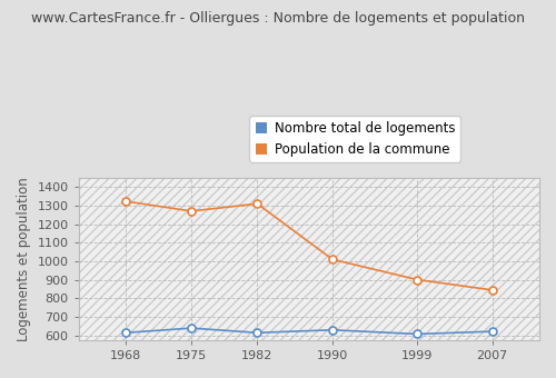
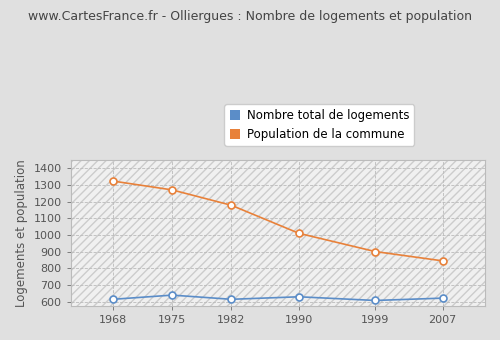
Population de la commune/1982: 1310 -> 1180
